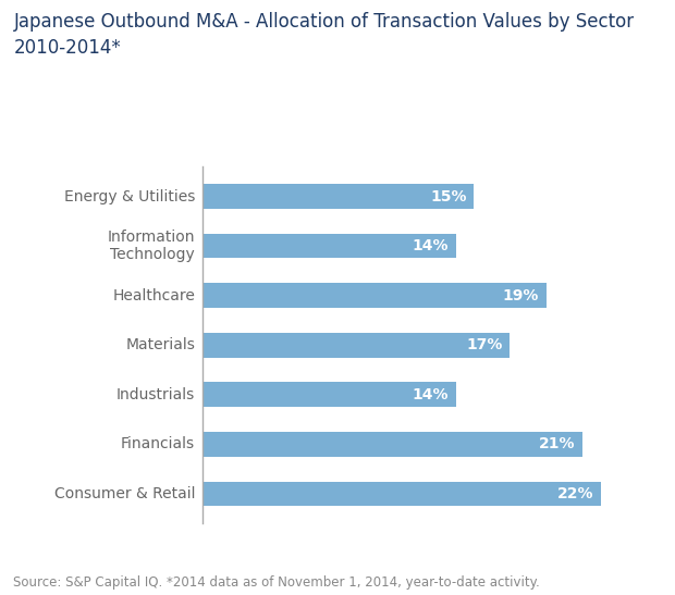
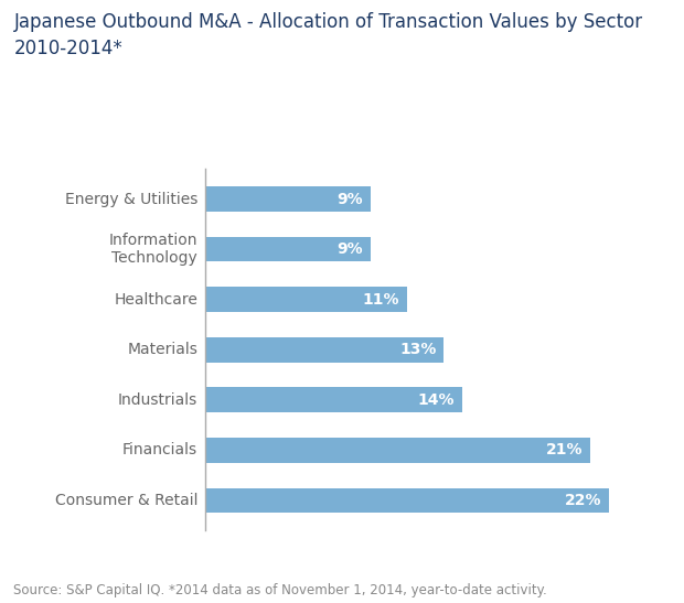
Energy & Utilities: 15% -> 9%
Information Technology: 14% -> 9%
Healthcare: 19% -> 11%
Materials: 17% -> 13%
